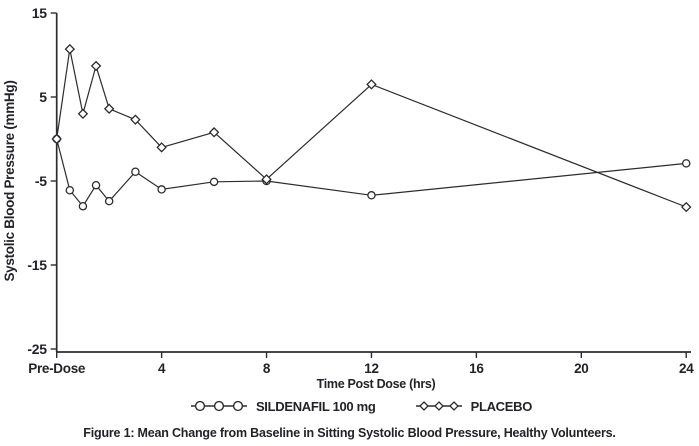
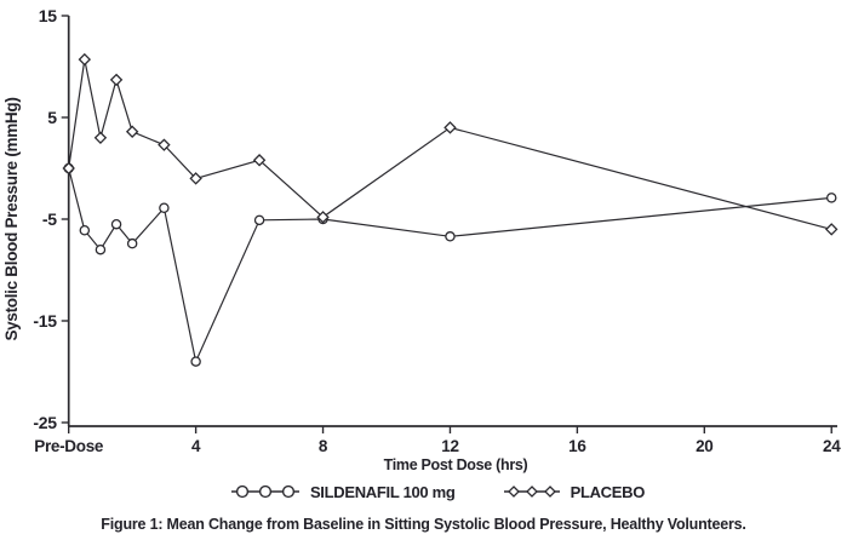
SILDENAFIL 100 mg/4: -6 -> -19
PLACEBO/12: 6 -> 4
PLACEBO/24: -8 -> -6
